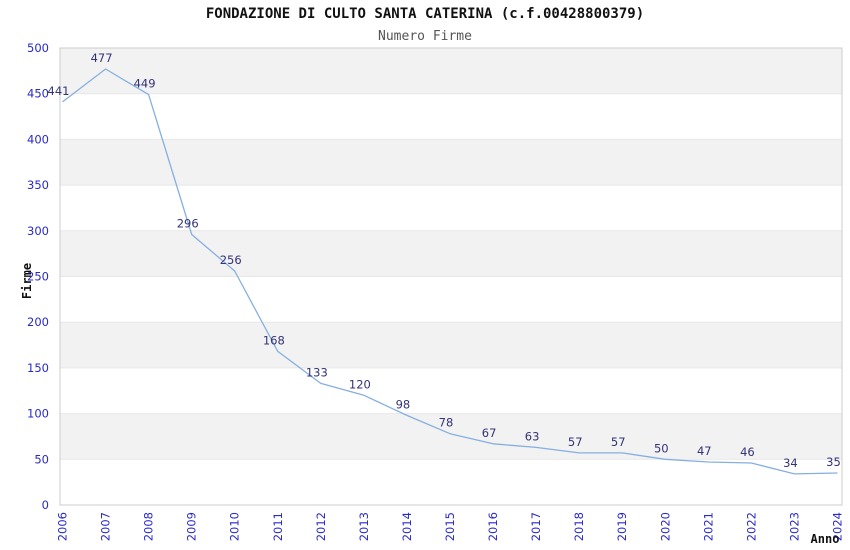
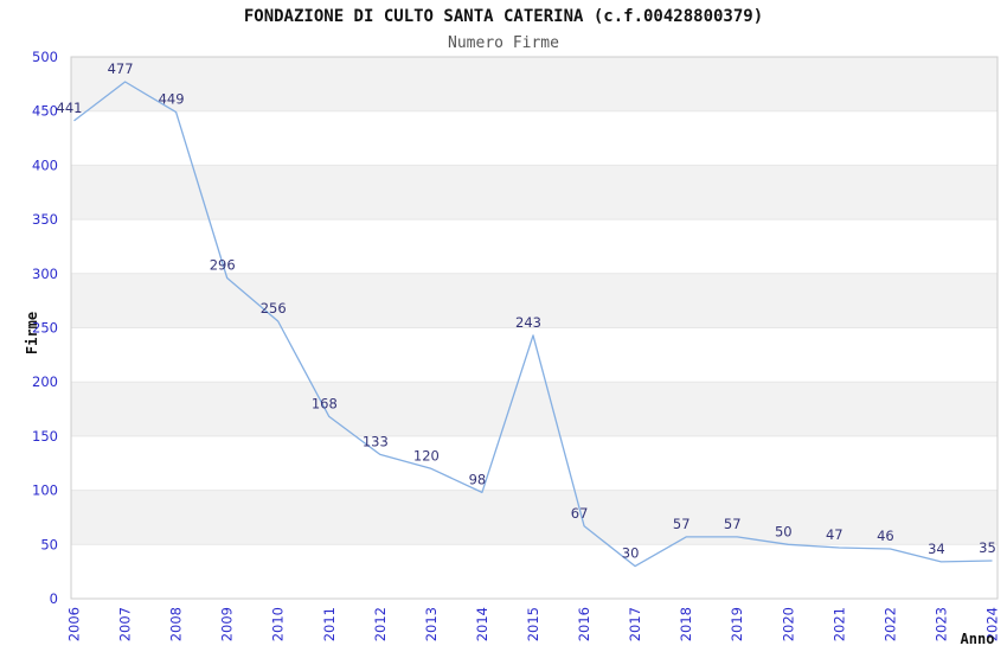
2015: 78 -> 243
2017: 63 -> 30
